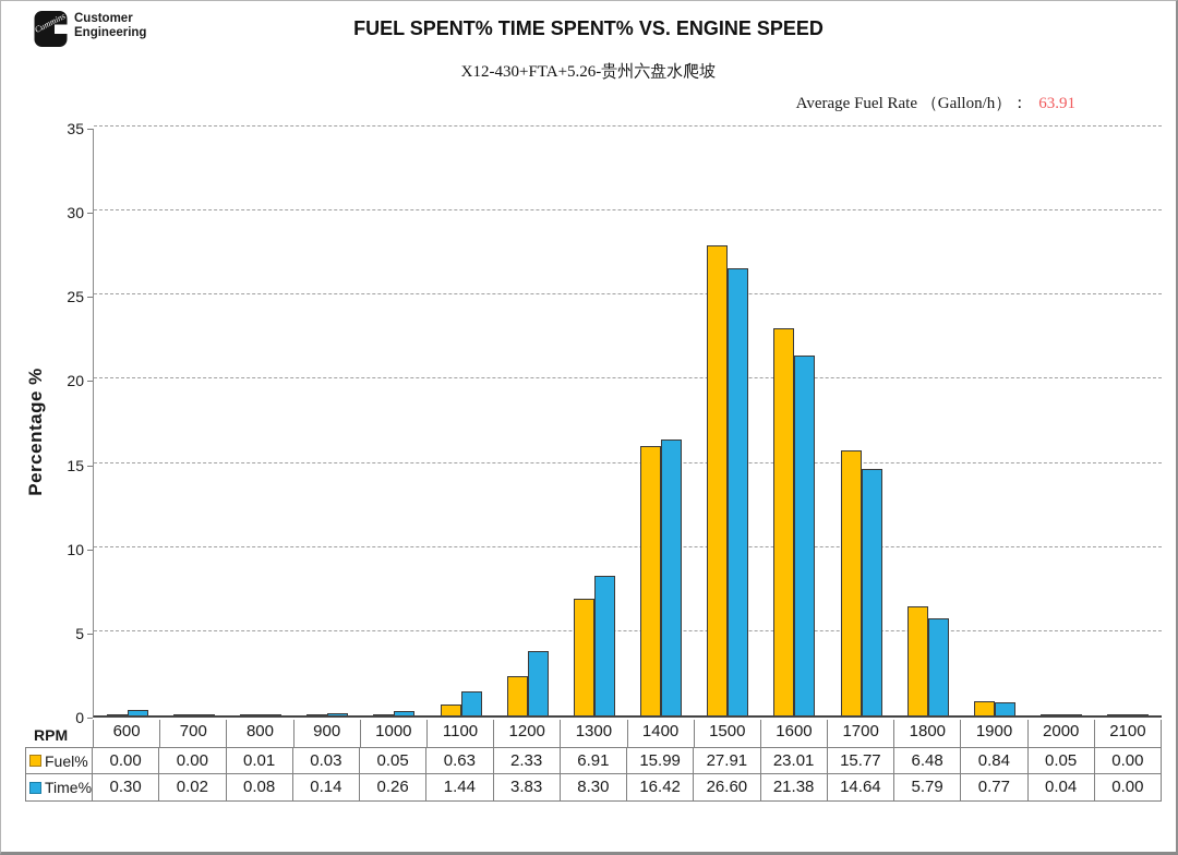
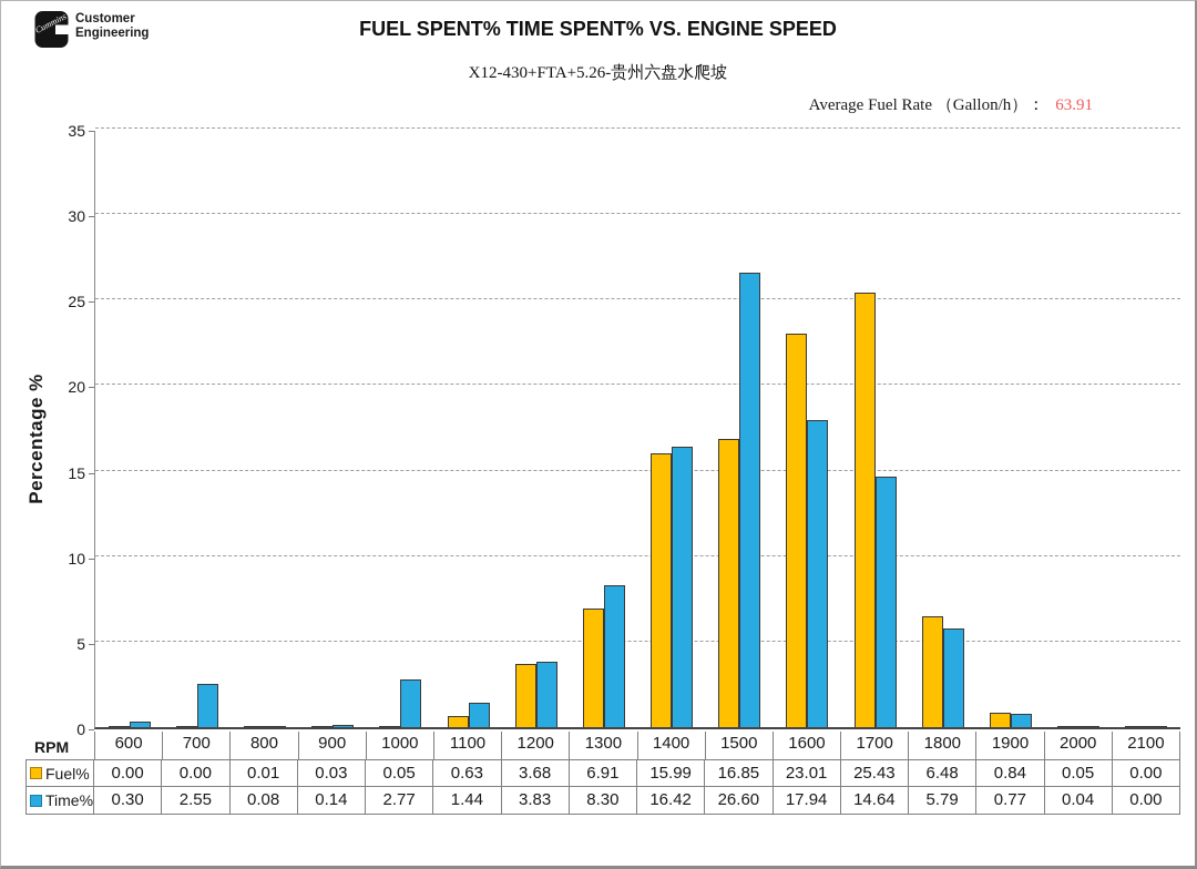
Time%/700: 0.02 -> 2.55
Time%/1000: 0.26 -> 2.77
Fuel%/1200: 2.33 -> 3.68
Fuel%/1500: 27.91 -> 16.85
Time%/1600: 21.38 -> 17.94
Fuel%/1700: 15.77 -> 25.43
